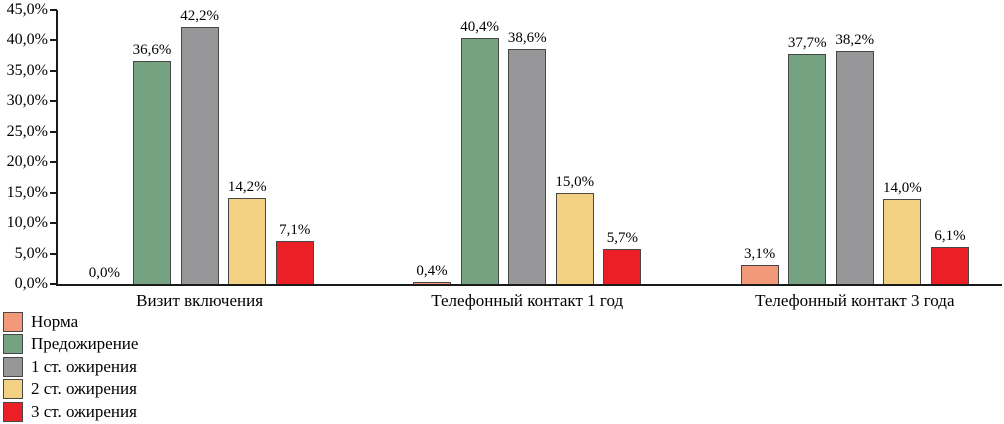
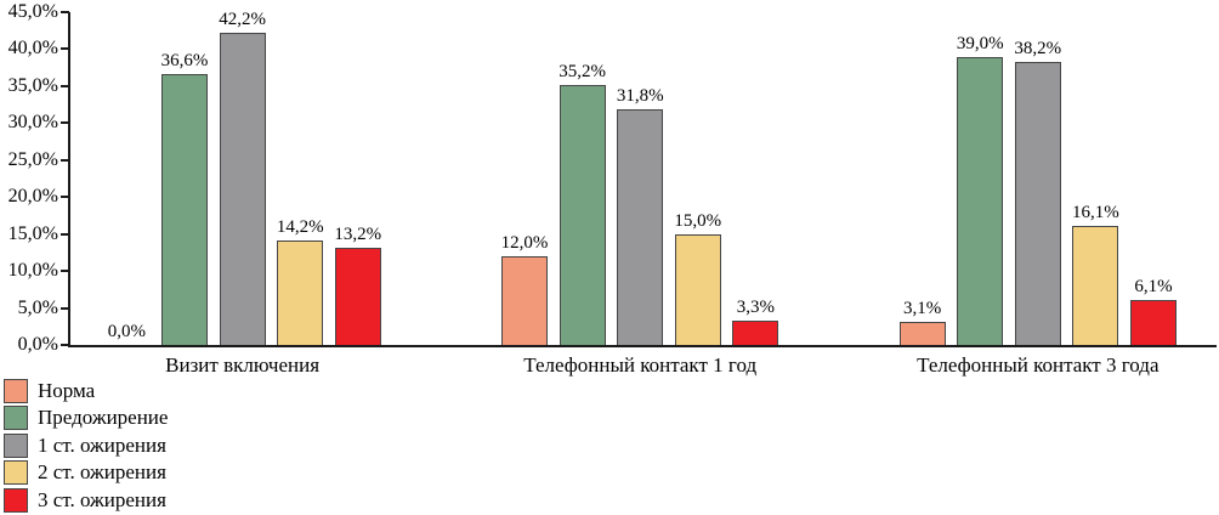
3 ст. ожирения/Визит включения: 7,1% -> 13,2%
Норма/Телефонный контакт 1 год: 0,4% -> 12,0%
Предожирение/Телефонный контакт 1 год: 40,4% -> 35,2%
1 ст. ожирения/Телефонный контакт 1 год: 38,6% -> 31,8%
3 ст. ожирения/Телефонный контакт 1 год: 5,7% -> 3,3%
Предожирение/Телефонный контакт 3 года: 37,7% -> 39,0%
2 ст. ожирения/Телефонный контакт 3 года: 14,0% -> 16,1%
